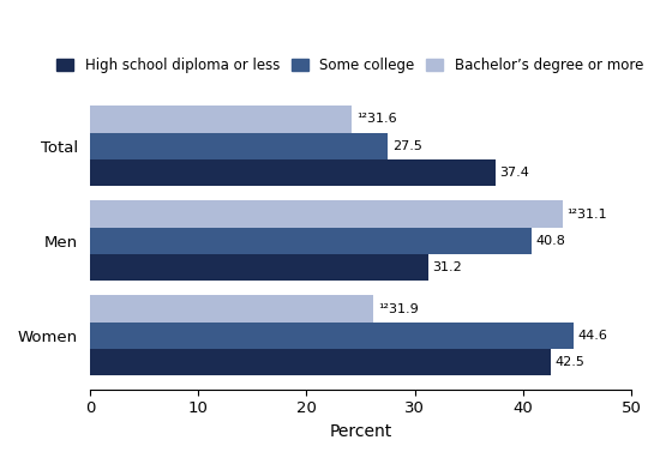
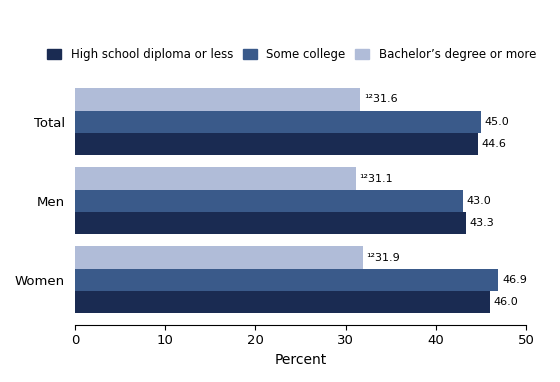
Bachelor’s degree or more/Total: 24.2 -> 31.6
Some college/Total: 27.5 -> 45.0
High school diploma or less/Total: 37.4 -> 44.6
Bachelor’s degree or more/Men: 43.6 -> 31.1
Some college/Men: 40.8 -> 43.0
High school diploma or less/Men: 31.2 -> 43.3
Bachelor’s degree or more/Women: 26.2 -> 31.9
Some college/Women: 44.6 -> 46.9
High school diploma or less/Women: 42.5 -> 46.0
